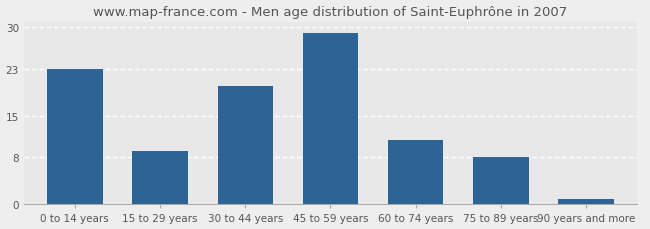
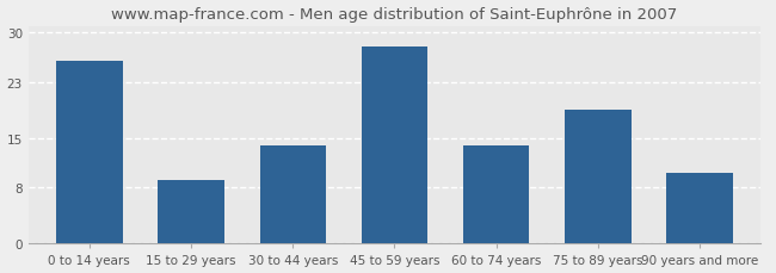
0 to 14 years: 23 -> 26
30 to 44 years: 20 -> 14
45 to 59 years: 29 -> 28
60 to 74 years: 11 -> 14
75 to 89 years: 8 -> 19
90 years and more: 1 -> 10
